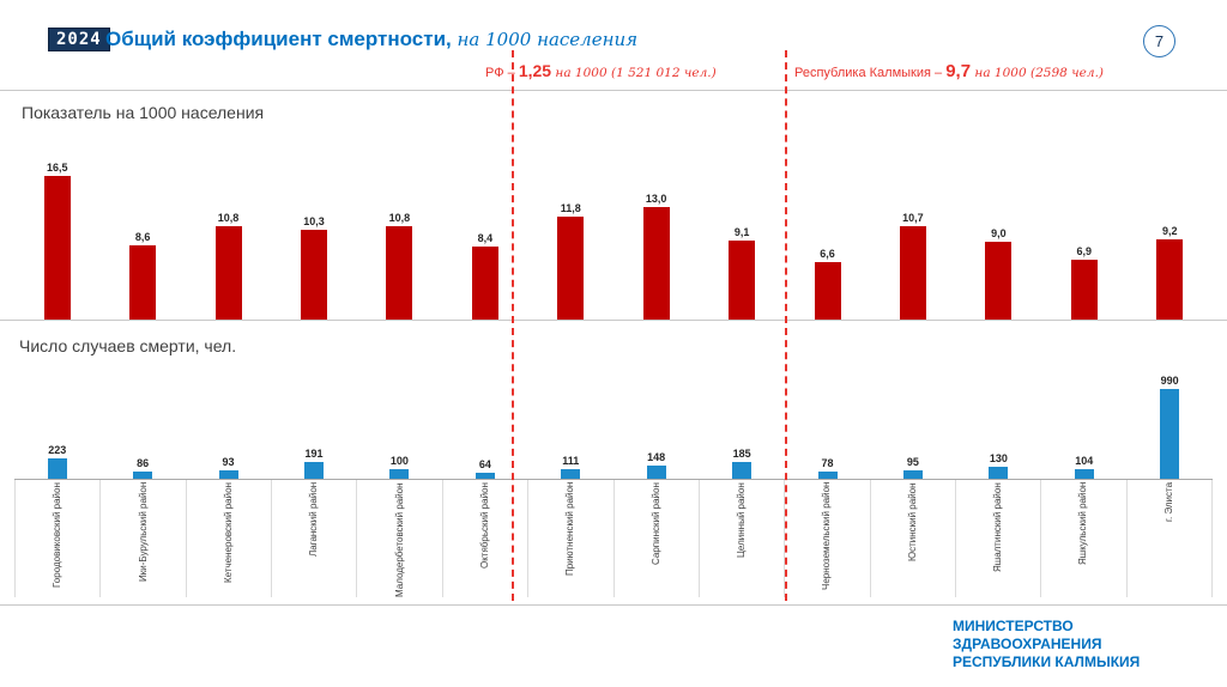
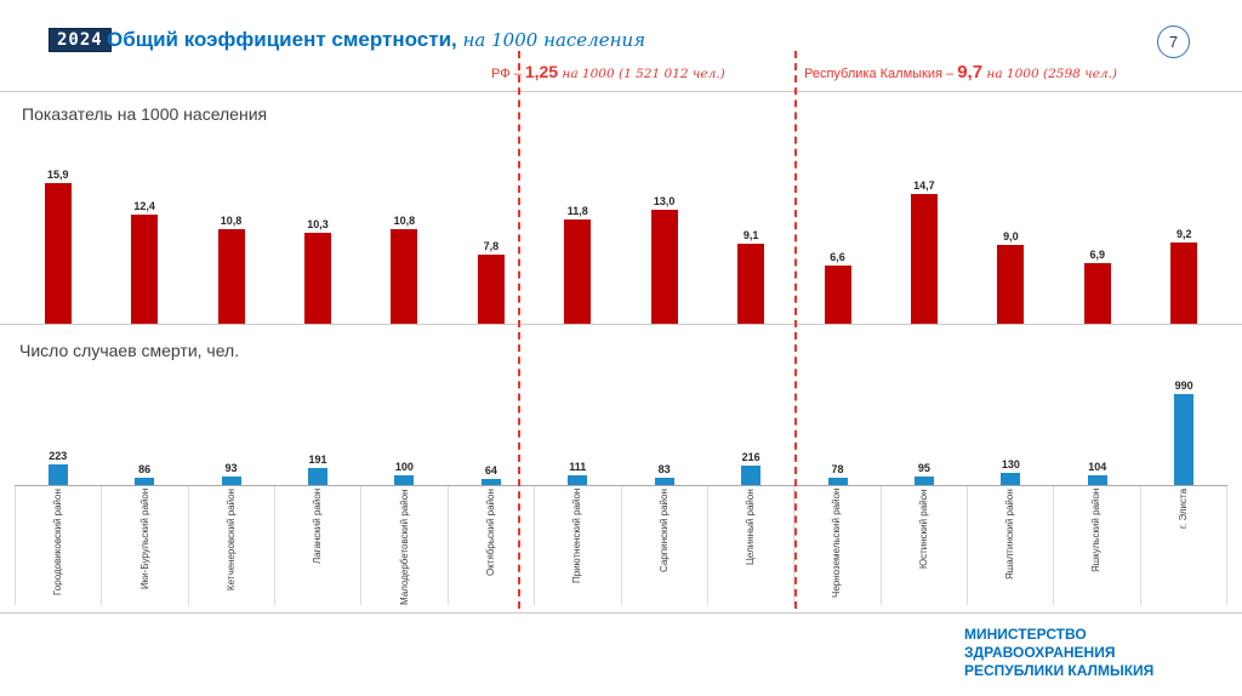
Показатель на 1000 населения/Городовиковский район: 16,5 -> 15,9
Показатель на 1000 населения/Ики-Бурульский район: 8,6 -> 12,4
Показатель на 1000 населения/Октябрьский район: 8,4 -> 7,8
Показатель на 1000 населения/Юстинский район: 10,7 -> 14,7
Число случаев смерти, чел./Сарпинский район: 148 -> 83
Число случаев смерти, чел./Целинный район: 185 -> 216
